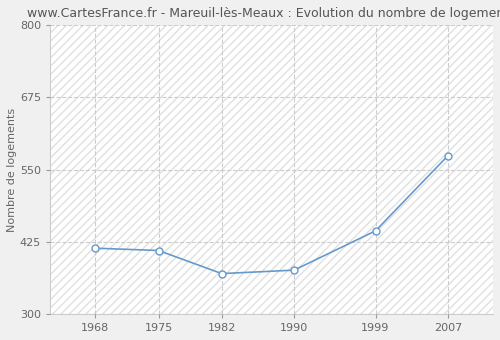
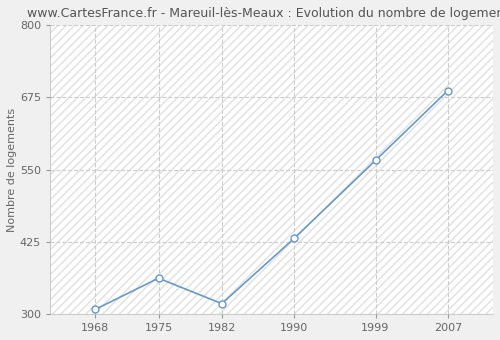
1968: 414 -> 308
1975: 410 -> 362
1982: 370 -> 318
1990: 376 -> 431
1999: 444 -> 566
2007: 574 -> 687
